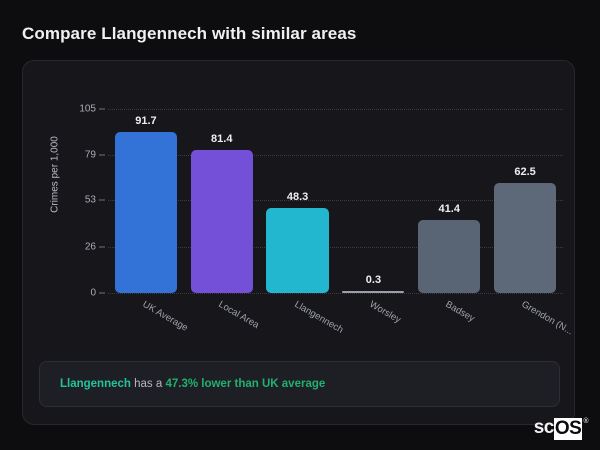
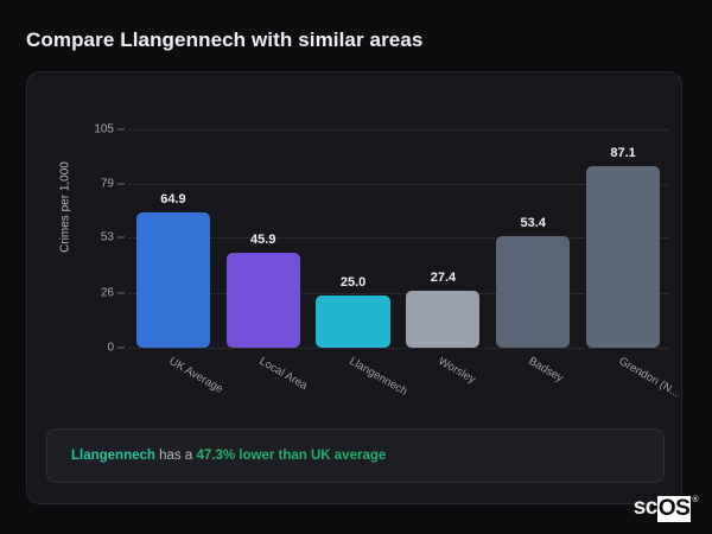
UK Average: 91.7 -> 64.9
Local Area: 81.4 -> 45.9
Llangennech: 48.3 -> 25.0
Worsley: 0.3 -> 27.4
Badsey: 41.4 -> 53.4
Grendon (N...: 62.5 -> 87.1
